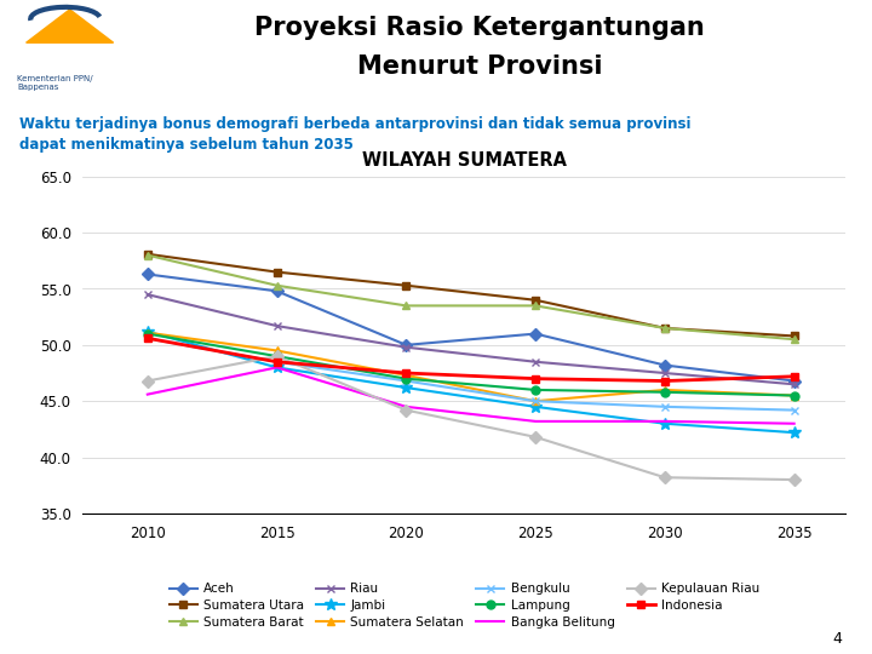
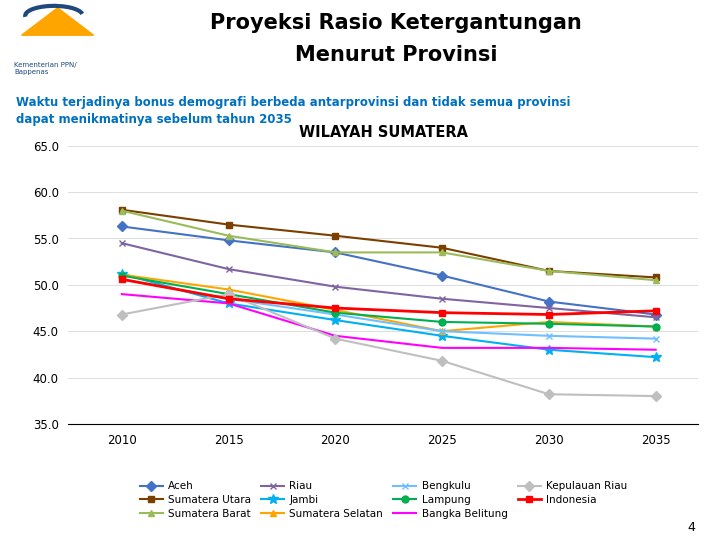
Bangka Belitung/2010: 45.6 -> 49.0
Aceh/2020: 50.0 -> 53.5
